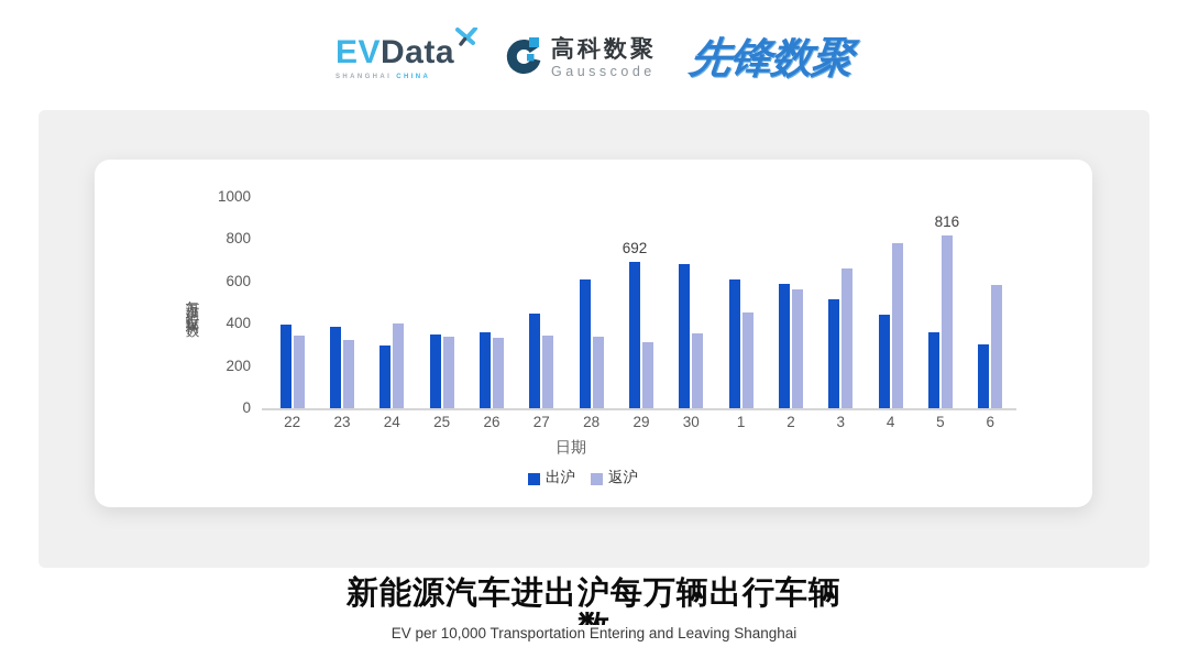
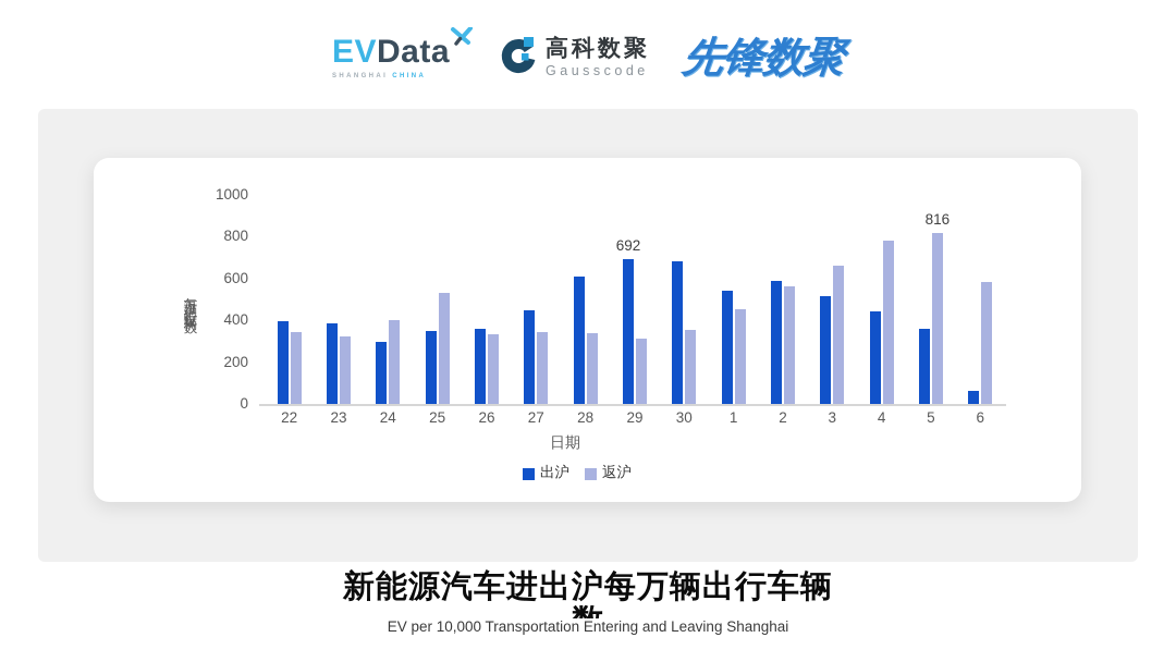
返沪/25: 340 -> 530
出沪/1: 610 -> 540
出沪/6: 300 -> 60
